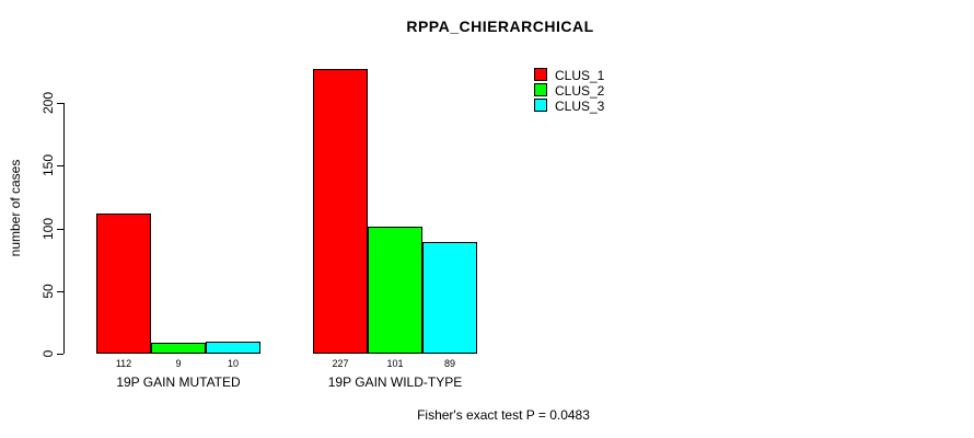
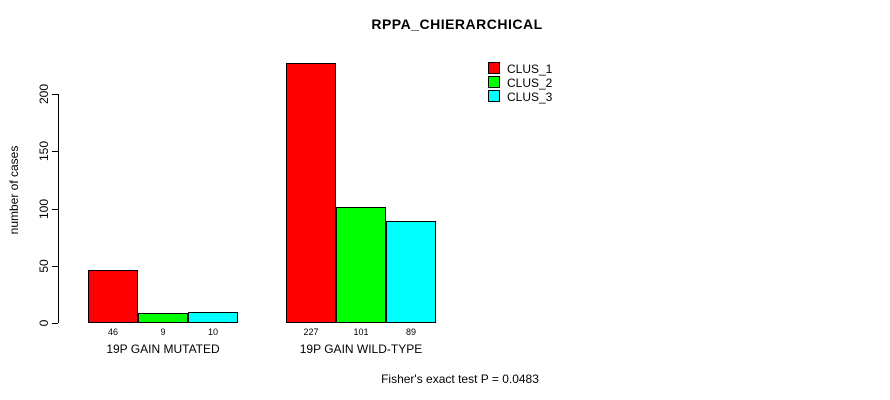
CLUS_1/19P GAIN MUTATED: 112 -> 46
